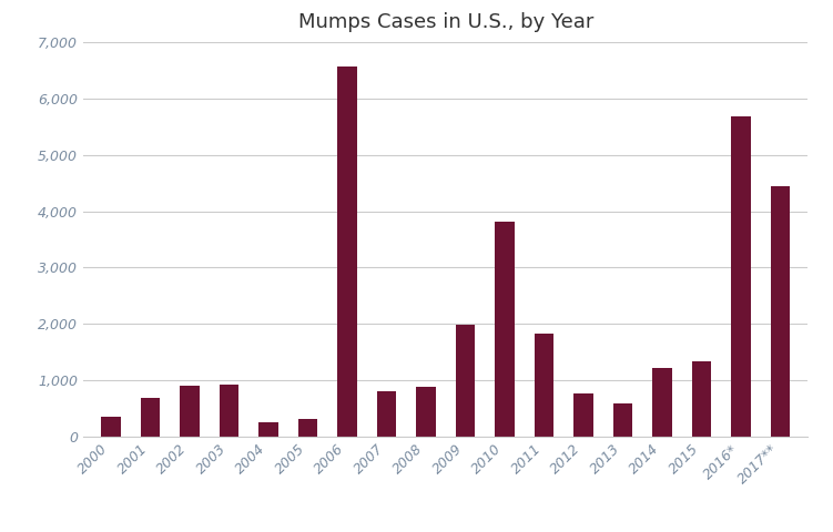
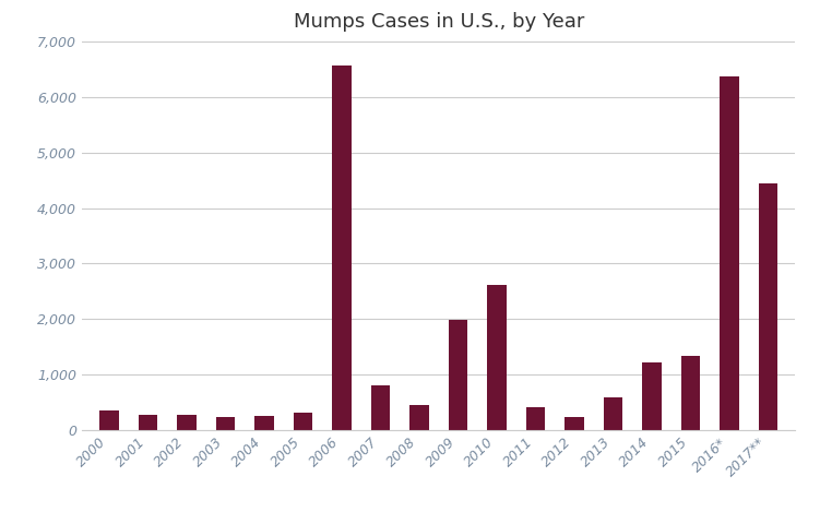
2001: 680 -> 270
2002: 900 -> 270
2003: 920 -> 230
2008: 880 -> 450
2010: 3,820 -> 2,610
2011: 1,820 -> 400
2012: 760 -> 230
2016*: 5,680 -> 6,370
